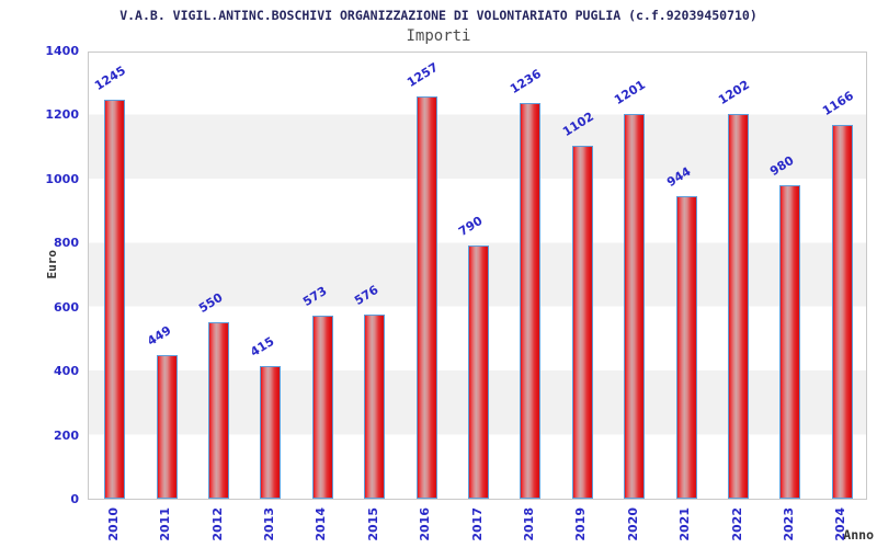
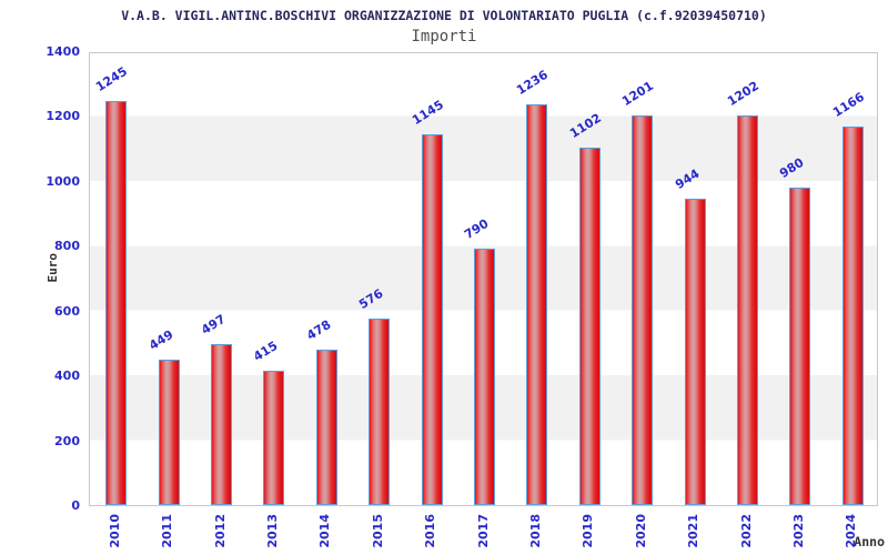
2012: 550 -> 497
2014: 573 -> 478
2016: 1257 -> 1145
